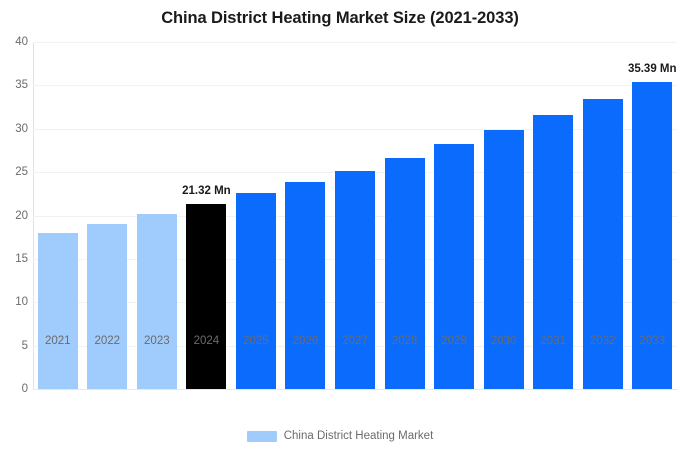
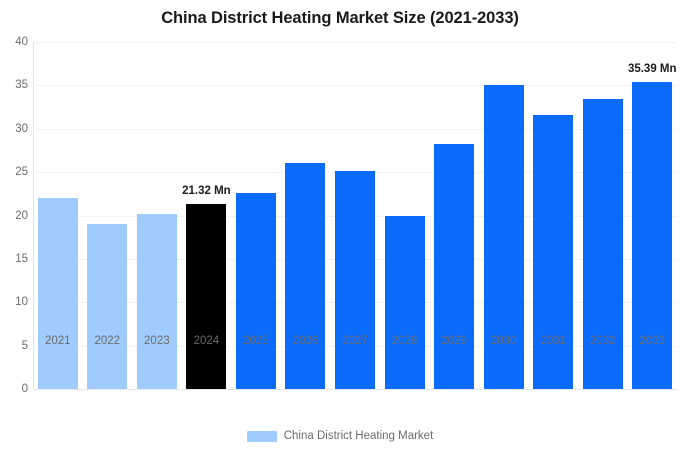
2021: 18 -> 22
2026: 24 -> 26
2028: 27 -> 20
2030: 30 -> 35
